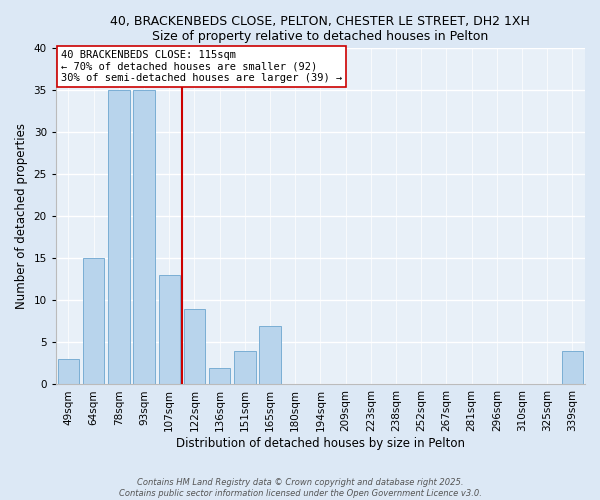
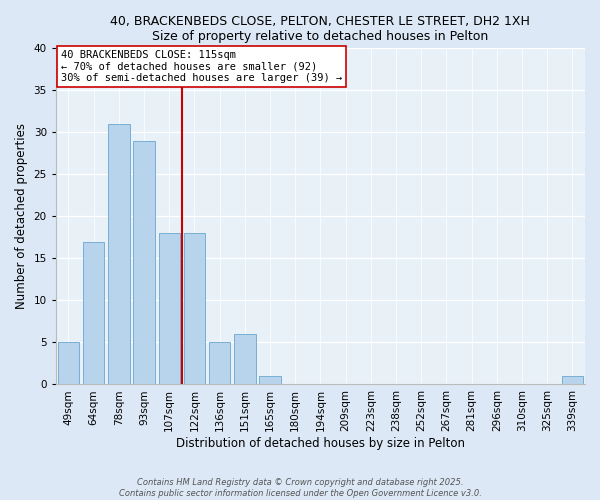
49sqm: 3 -> 5
64sqm: 15 -> 17
78sqm: 35 -> 31
93sqm: 35 -> 29
107sqm: 13 -> 18
122sqm: 9 -> 18
136sqm: 2 -> 5
151sqm: 4 -> 6
165sqm: 7 -> 1
339sqm: 4 -> 1
